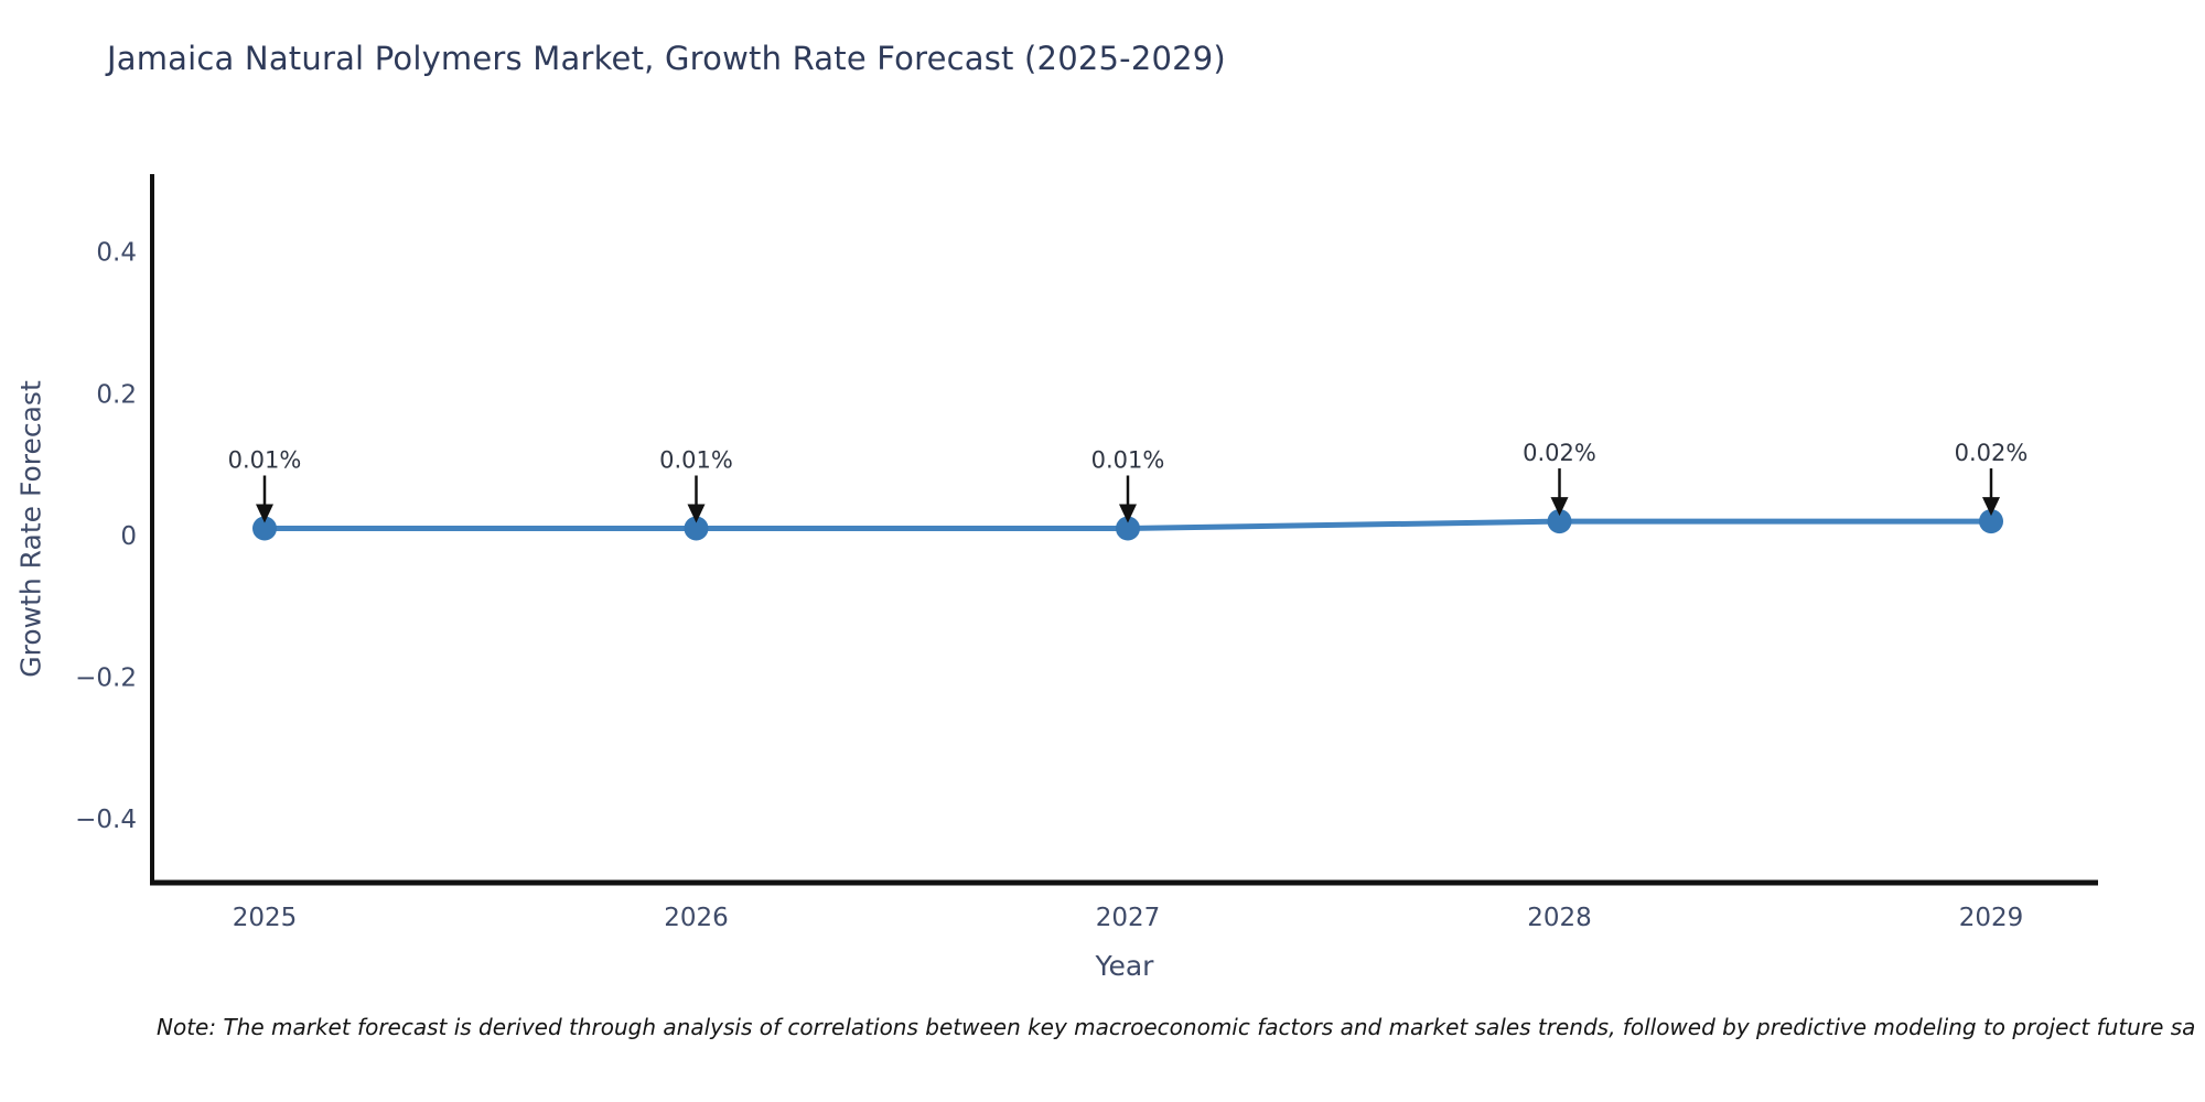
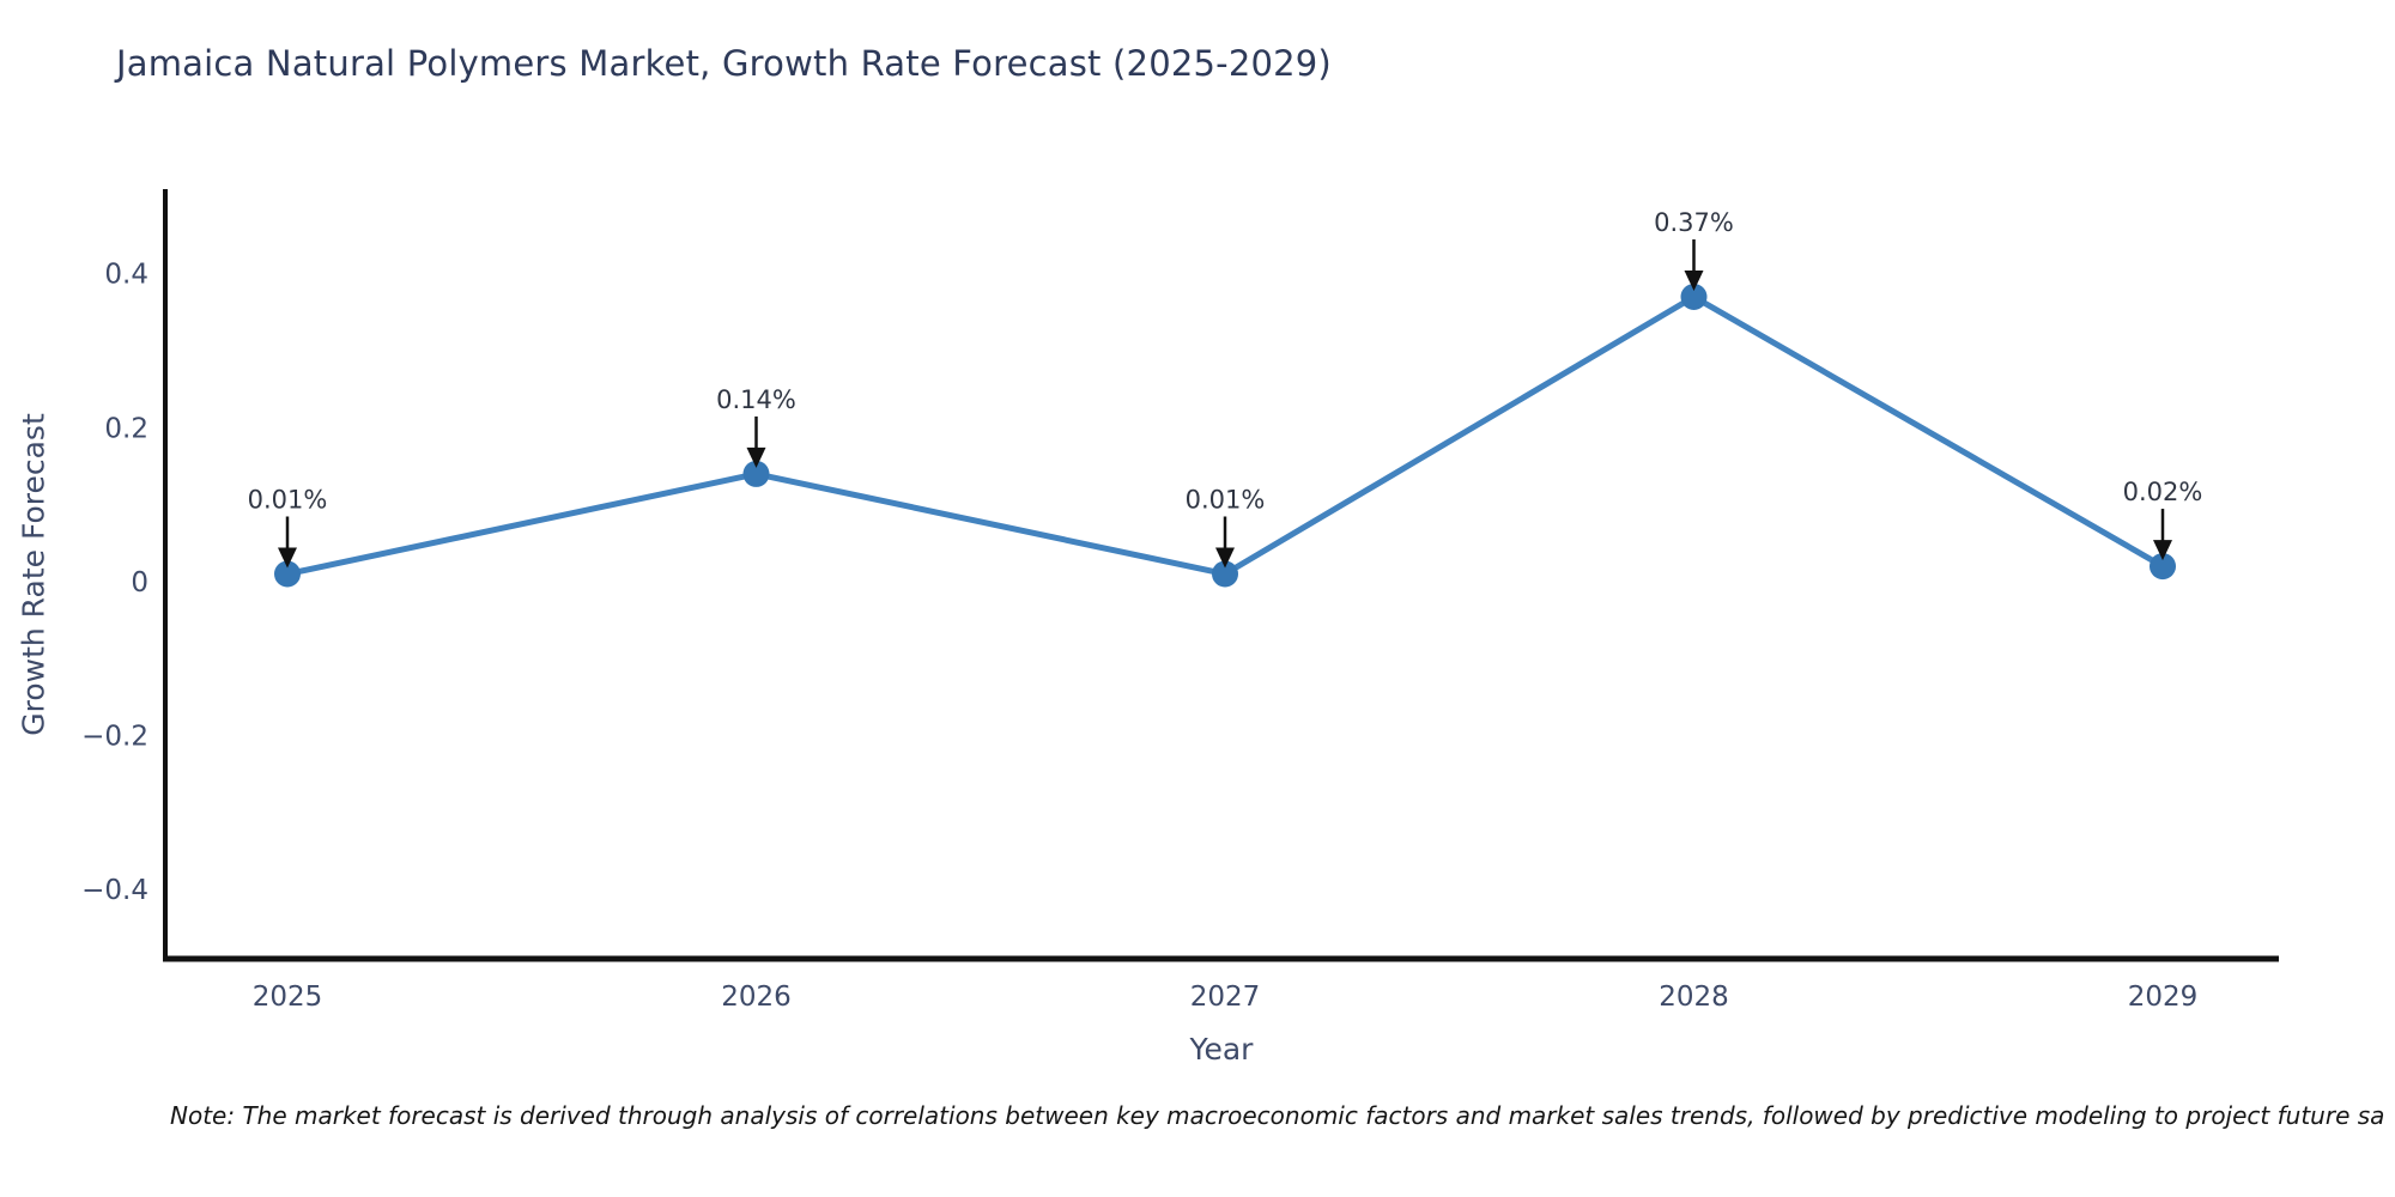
2026: 0.01% -> 0.14%
2028: 0.02% -> 0.37%
